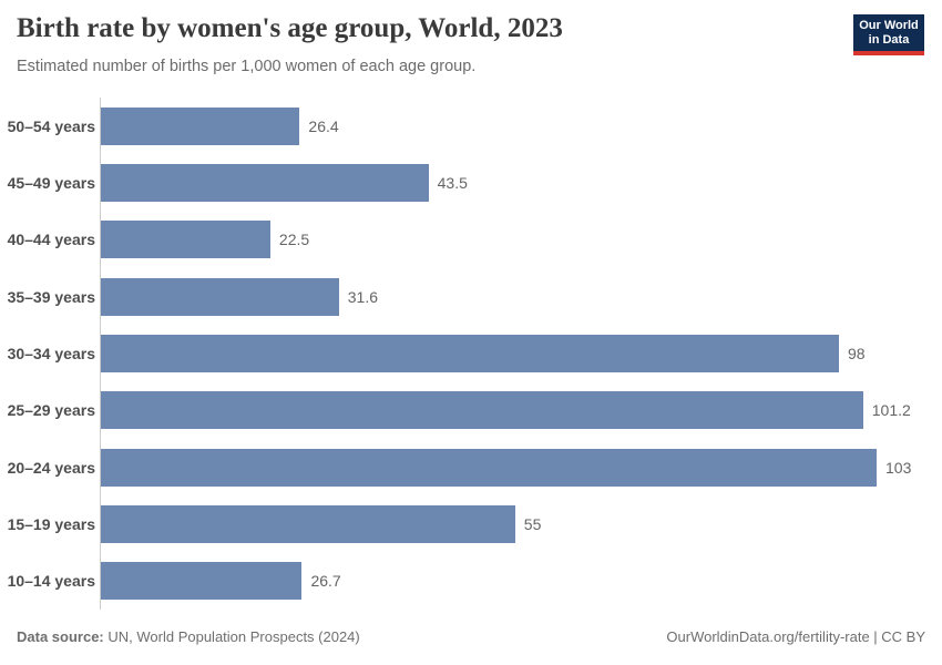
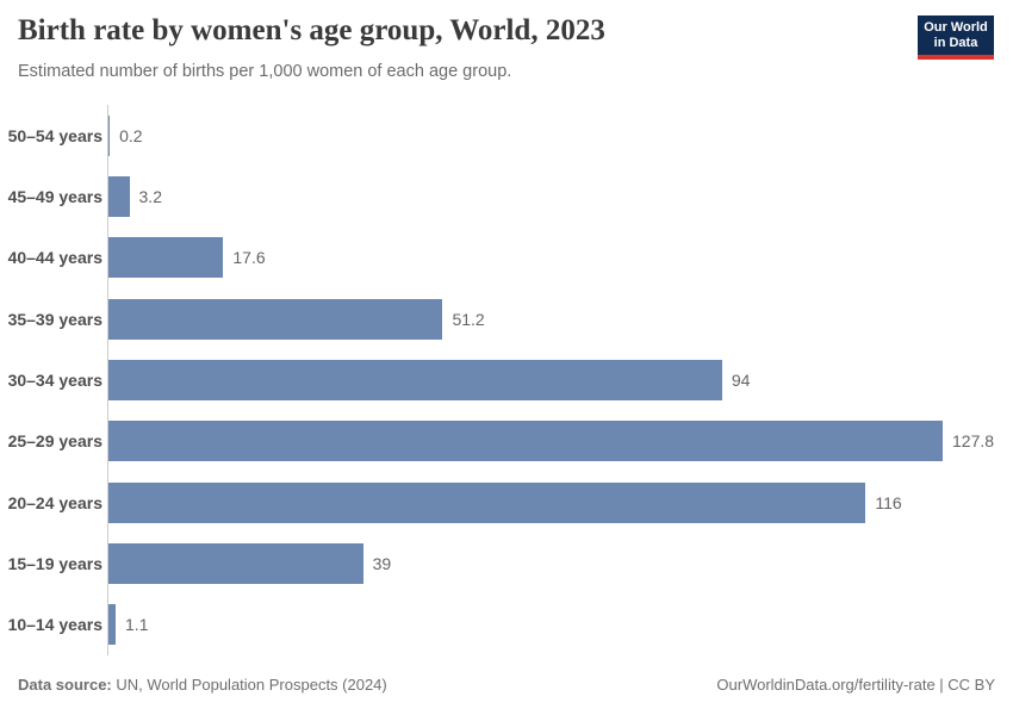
50–54 years: 26.4 -> 0.2
45–49 years: 43.5 -> 3.2
40–44 years: 22.5 -> 17.6
35–39 years: 31.6 -> 51.2
30–34 years: 98 -> 94
25–29 years: 101.2 -> 127.8
20–24 years: 103 -> 116
15–19 years: 55 -> 39
10–14 years: 26.7 -> 1.1
